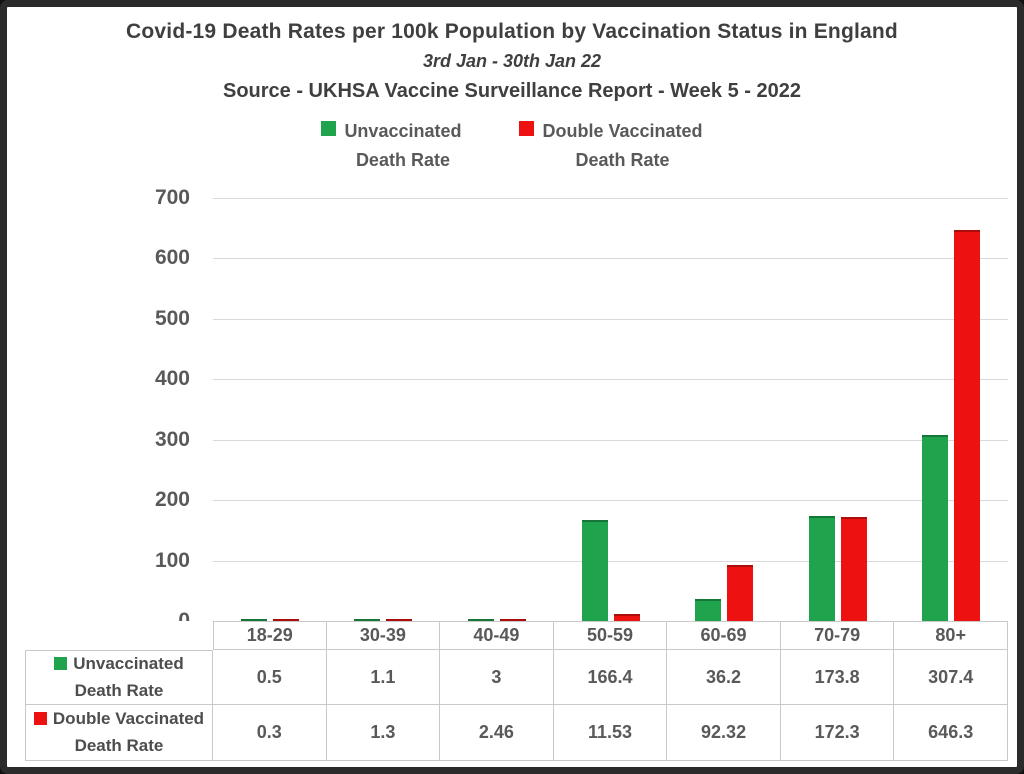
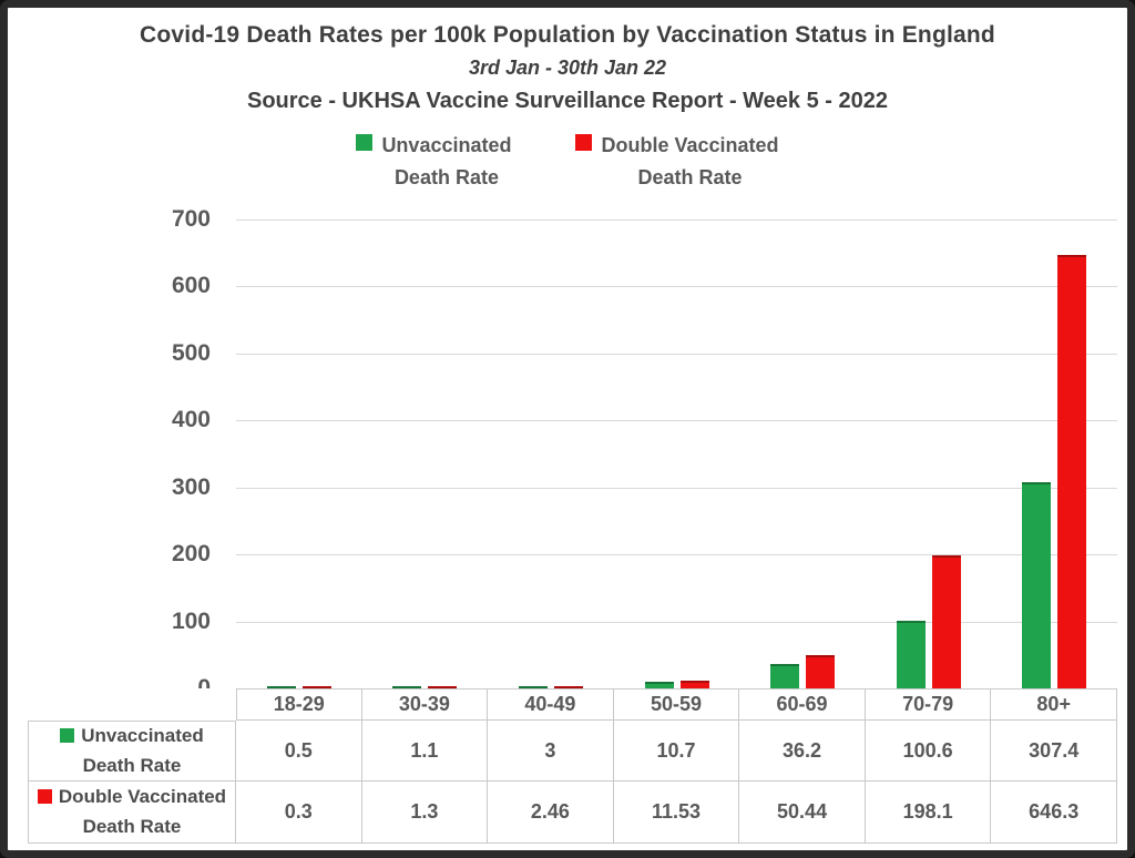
Unvaccinated Death Rate/50-59: 166.4 -> 10.7
Double Vaccinated Death Rate/60-69: 92.32 -> 50.44
Unvaccinated Death Rate/70-79: 173.8 -> 100.6
Double Vaccinated Death Rate/70-79: 172.3 -> 198.1
